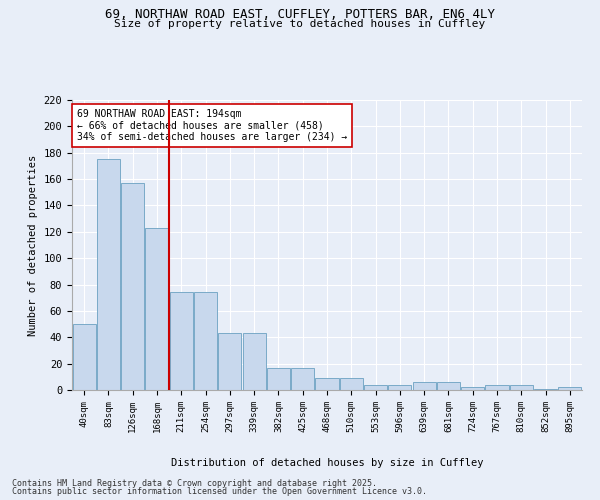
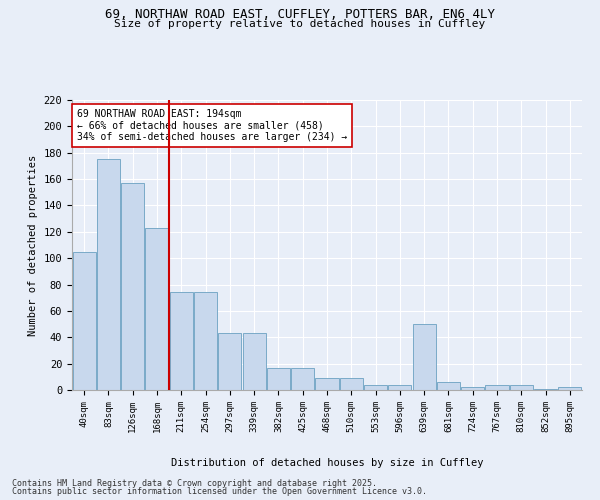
40sqm: 50 -> 105
639sqm: 6 -> 50
